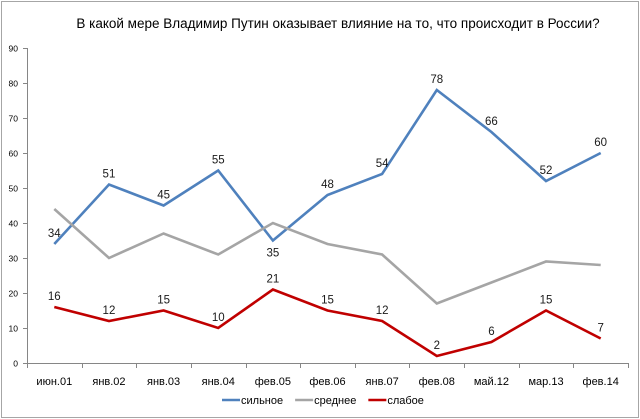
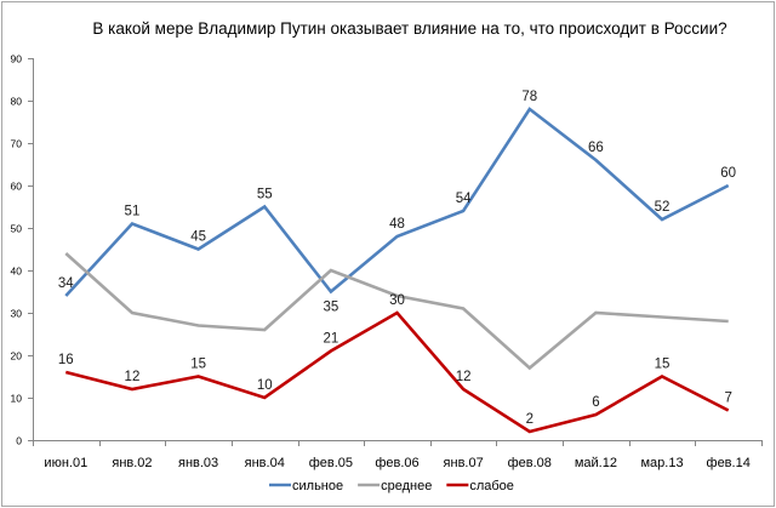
среднее/янв.03: 37 -> 27
среднее/янв.04: 31 -> 26
слабое/фев.06: 15 -> 30
среднее/май.12: 23 -> 30
